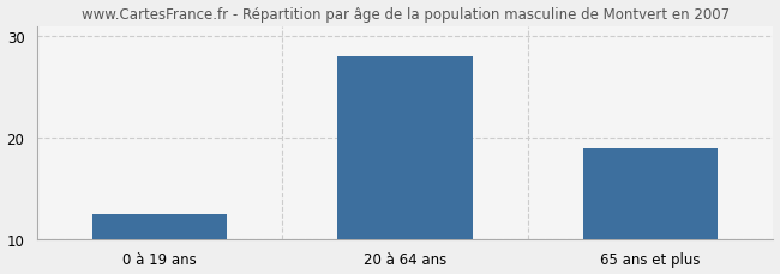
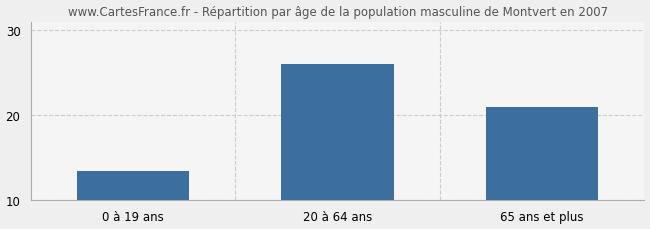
0 à 19 ans: 12.5 -> 13.4
20 à 64 ans: 28.0 -> 26.0
65 ans et plus: 19.0 -> 21.0
